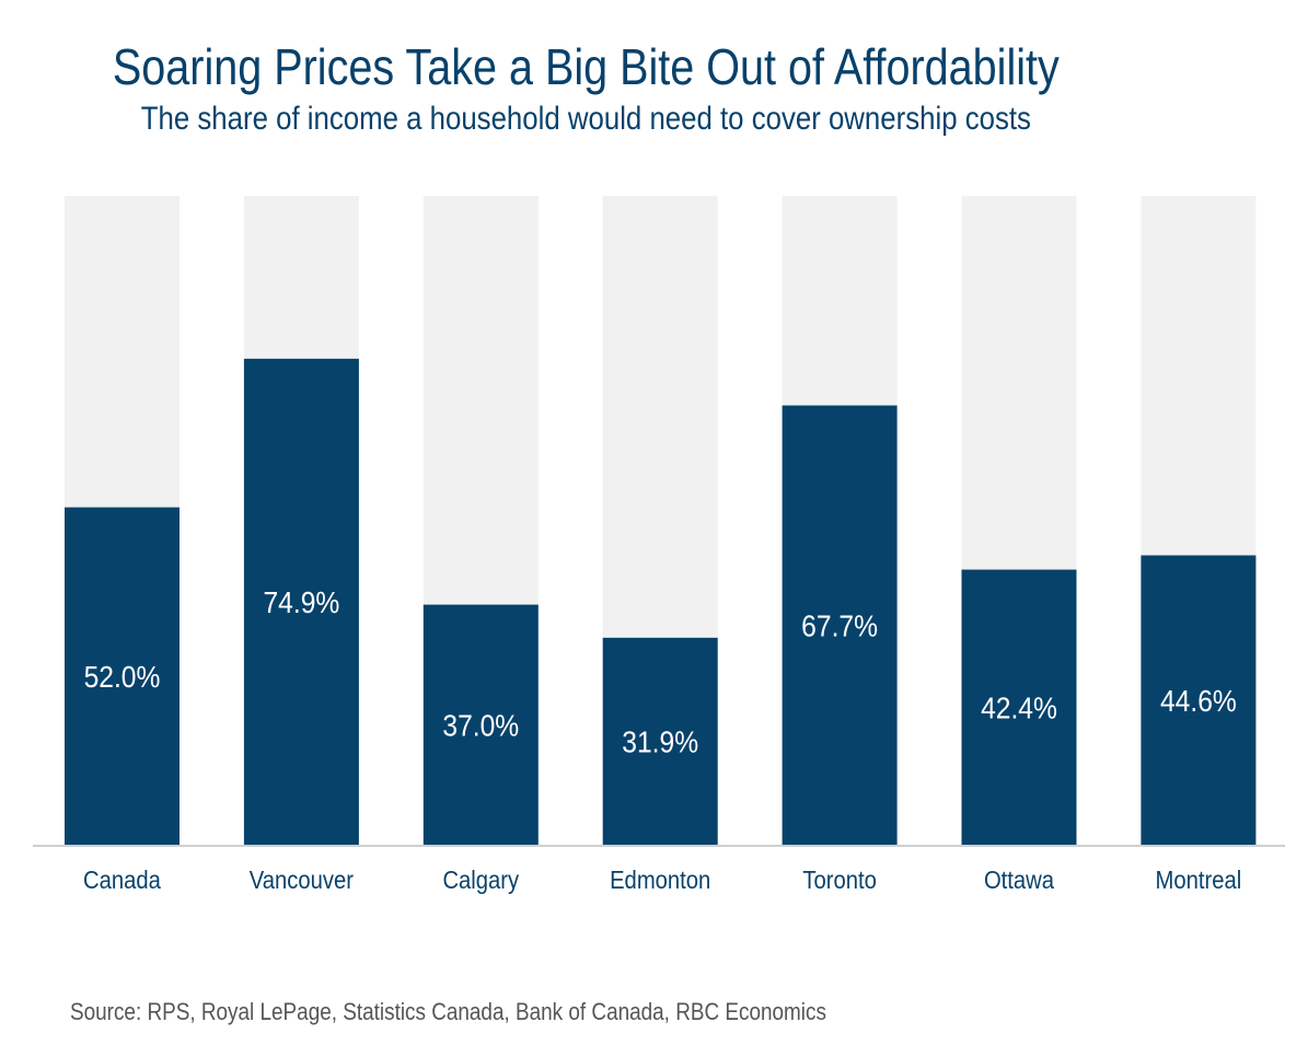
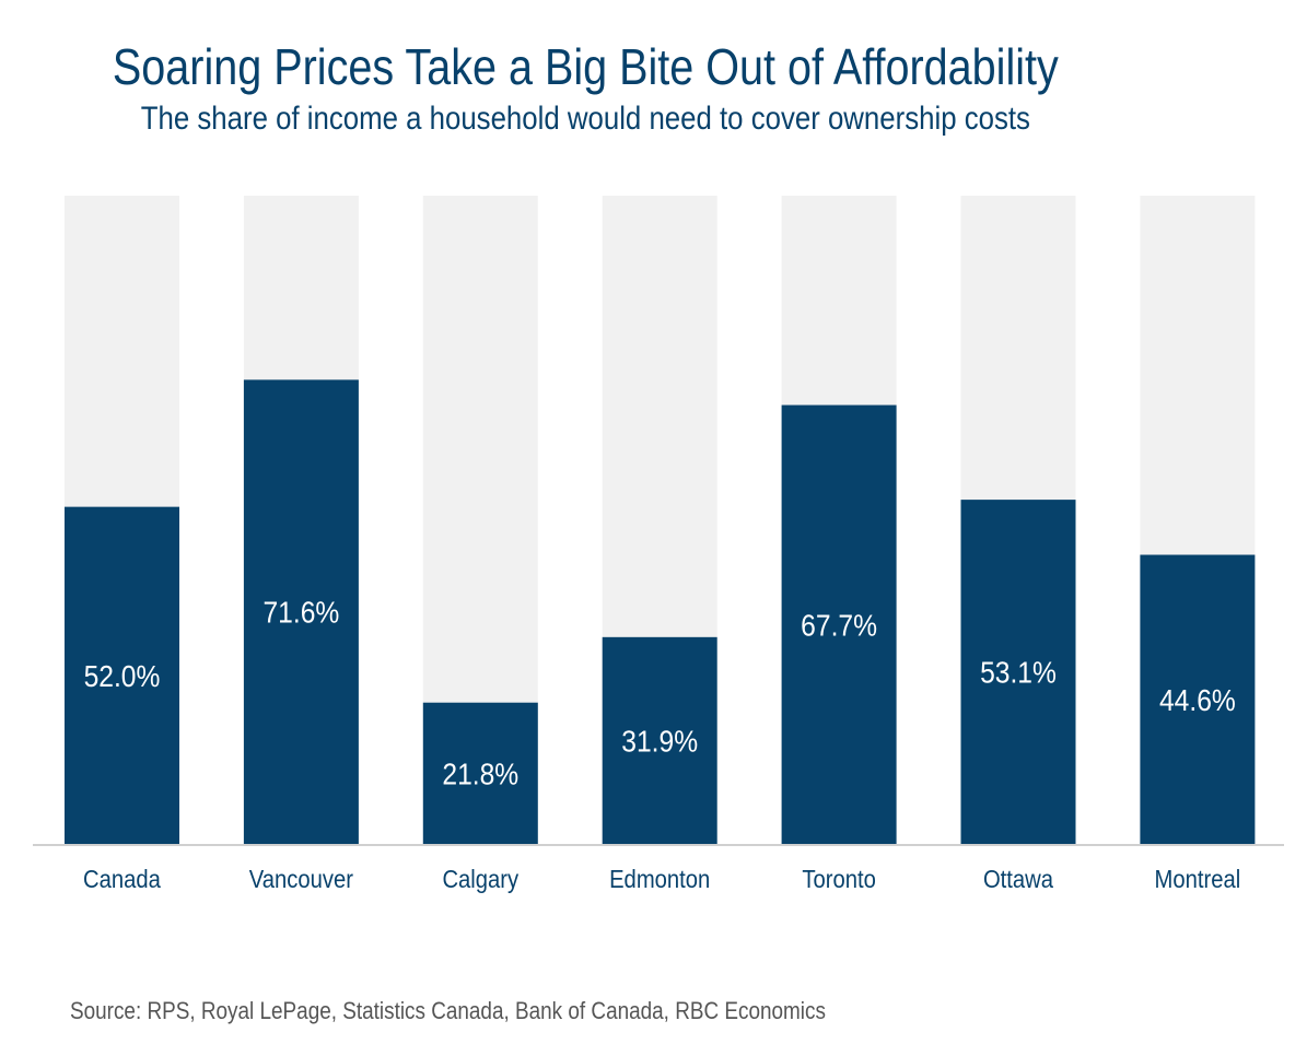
Vancouver: 74.9% -> 71.6%
Calgary: 37.0% -> 21.8%
Ottawa: 42.4% -> 53.1%
